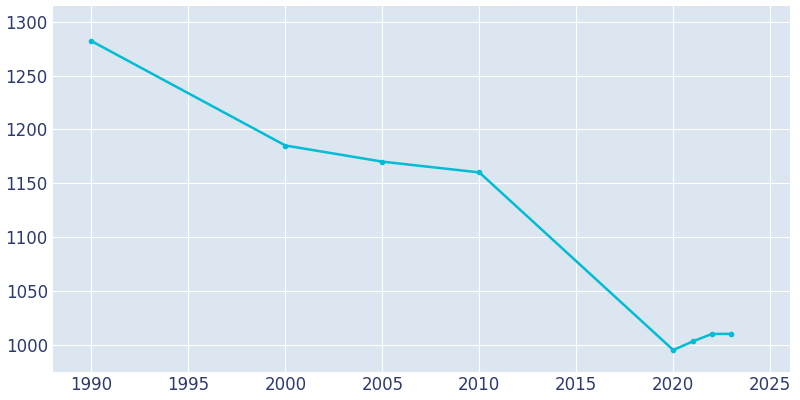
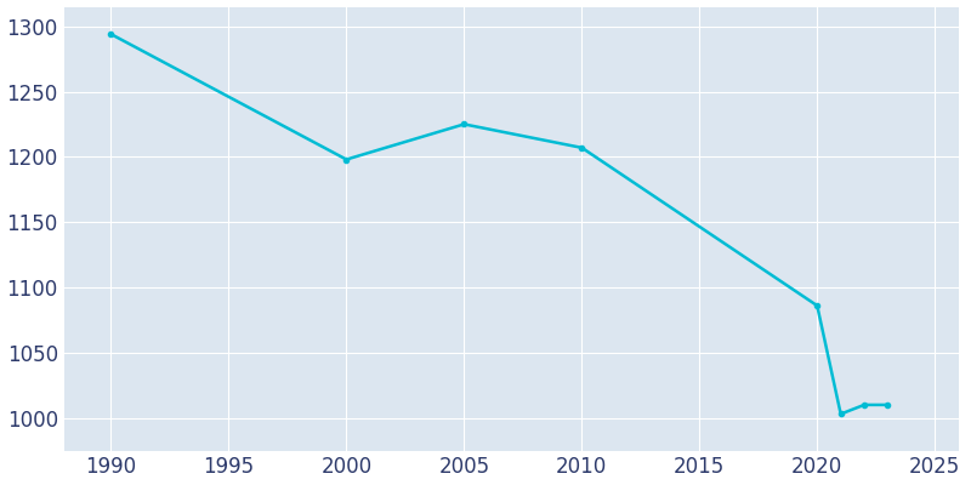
1990: 1282 -> 1294
2000: 1185 -> 1198
2005: 1170 -> 1225
2010: 1160 -> 1207
2020: 995 -> 1086
